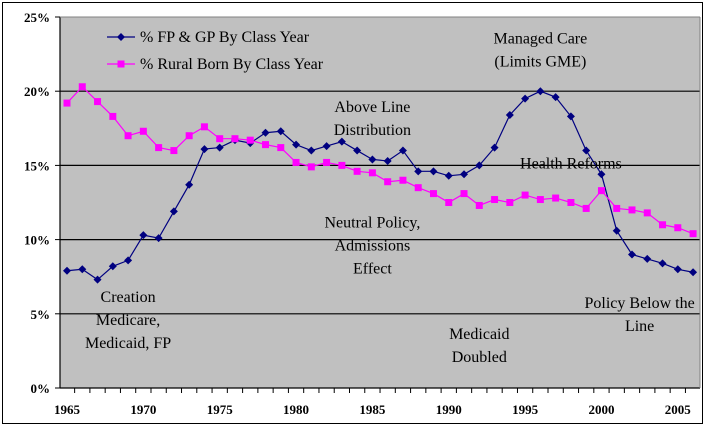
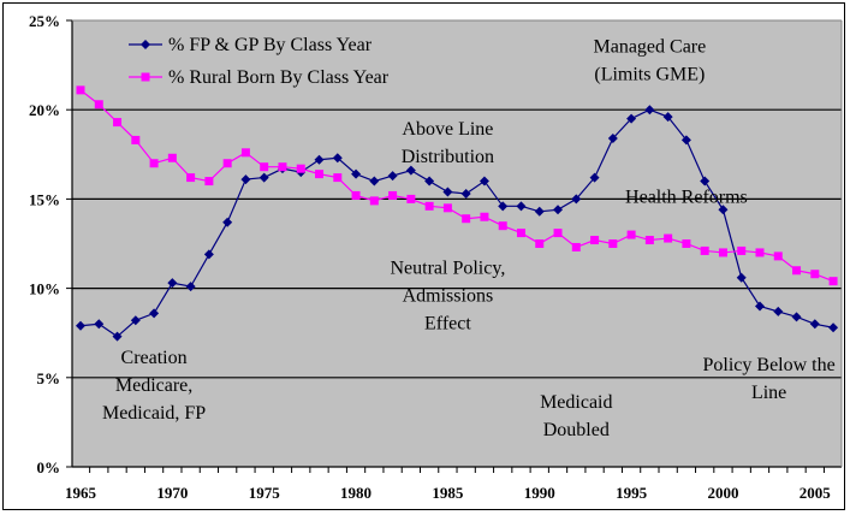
% Rural Born By Class Year/1965: 19.2% -> 21.1%
% Rural Born By Class Year/2000: 13.3% -> 12.0%
